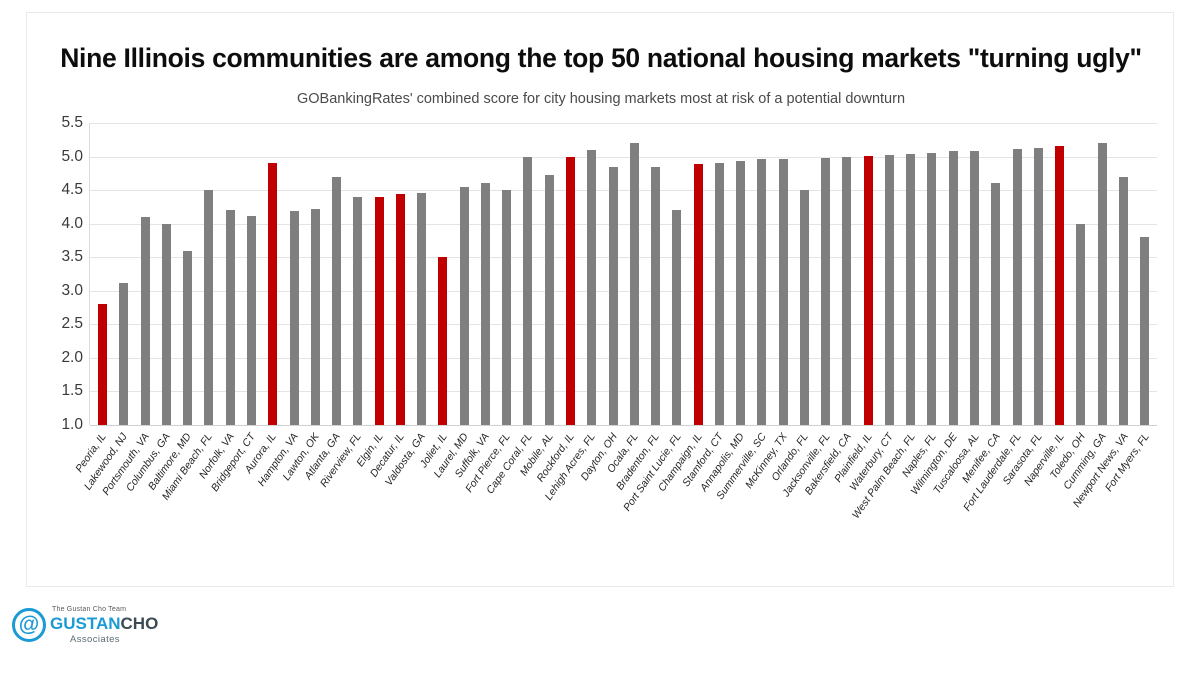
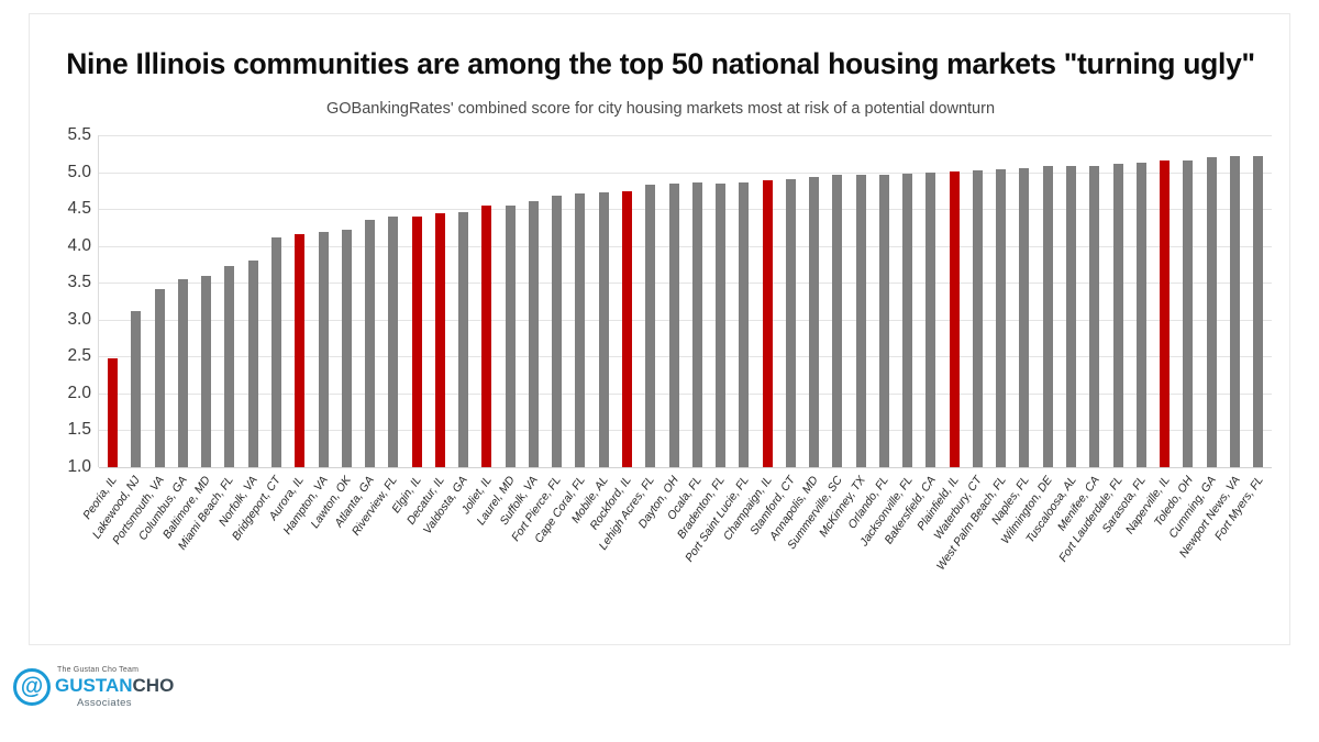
Peoria, IL: 2.8 -> 2.5
Portsmouth, VA: 4.1 -> 3.4
Columbus, GA: 4.0 -> 3.5
Miami Beach, FL: 4.5 -> 3.7
Norfolk, VA: 4.2 -> 3.8
Aurora, IL: 4.9 -> 4.2
Atlanta, GA: 4.7 -> 4.4
Joliet, IL: 3.5 -> 4.5
Fort Pierce, FL: 4.5 -> 4.7
Cape Coral, FL: 5.0 -> 4.7
Rockford, IL: 5.0 -> 4.7
Lehigh Acres, FL: 5.1 -> 4.8
Ocala, FL: 5.2 -> 4.9
Port Saint Lucie, FL: 4.2 -> 4.9
Orlando, FL: 4.5 -> 5.0
Menifee, CA: 4.6 -> 5.1
Toledo, OH: 4.0 -> 5.2
Newport News, VA: 4.7 -> 5.2
Fort Myers, FL: 3.8 -> 5.2
